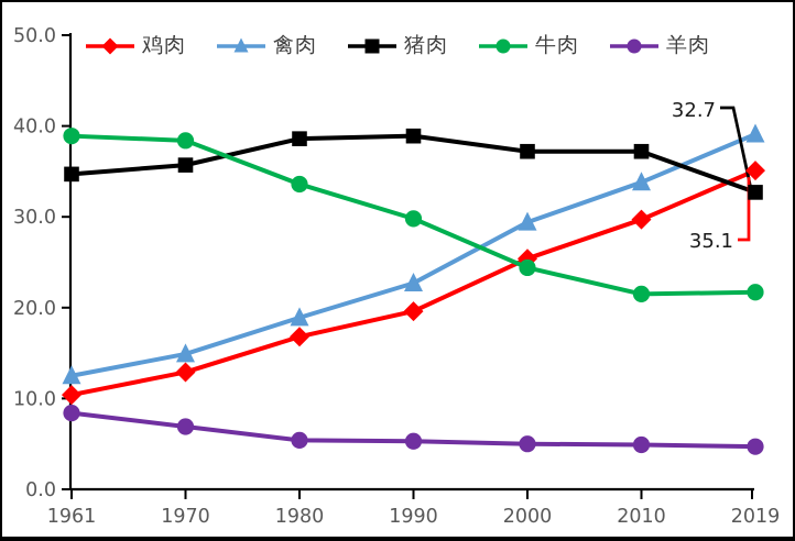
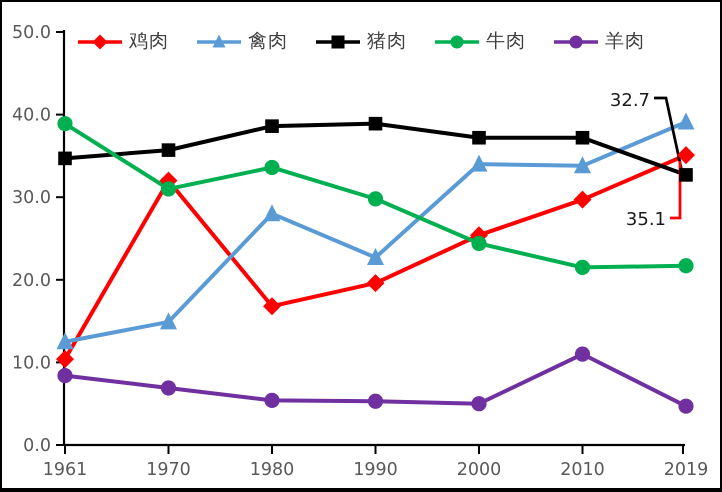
鸡肉/1970: 13 -> 32
牛肉/1970: 38 -> 31
禽肉/1980: 19 -> 28
禽肉/2000: 29 -> 34
羊肉/2010: 5 -> 11
